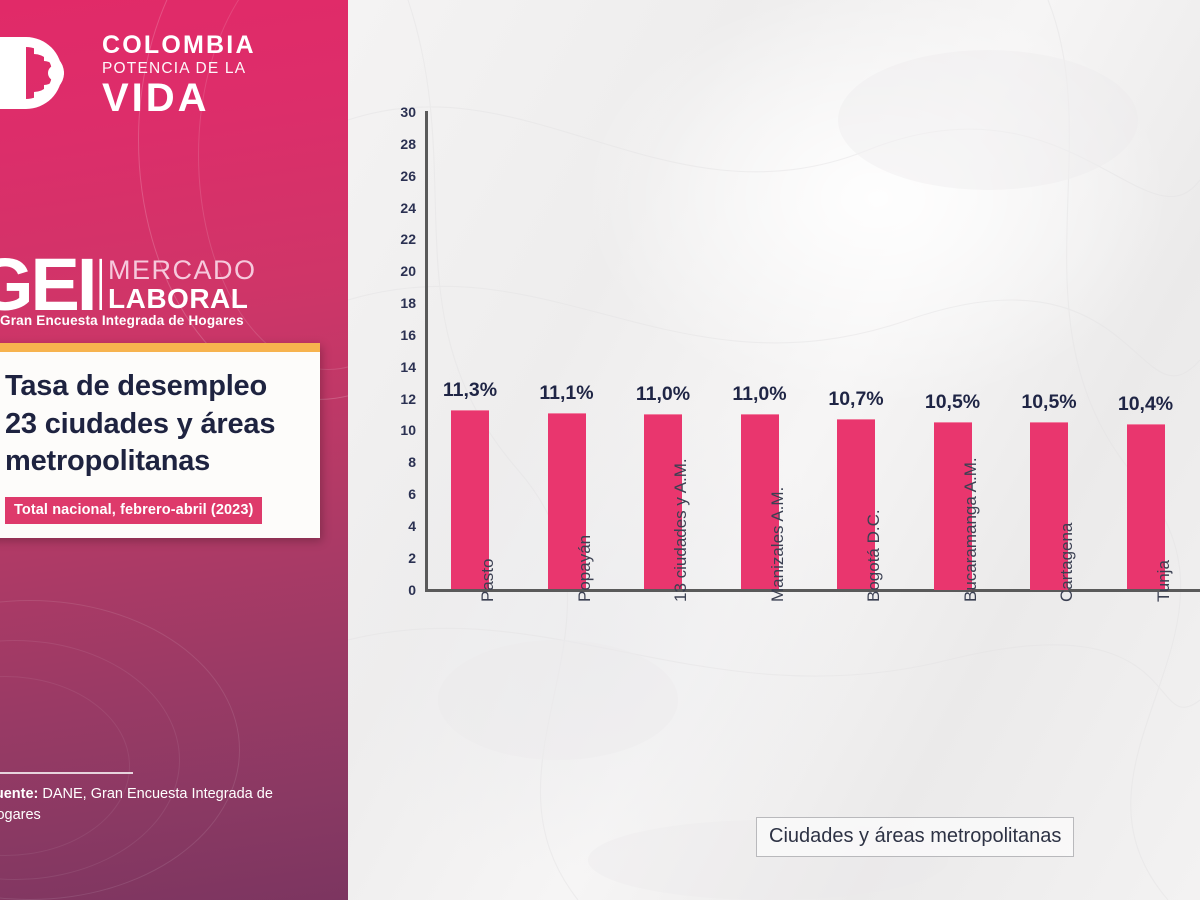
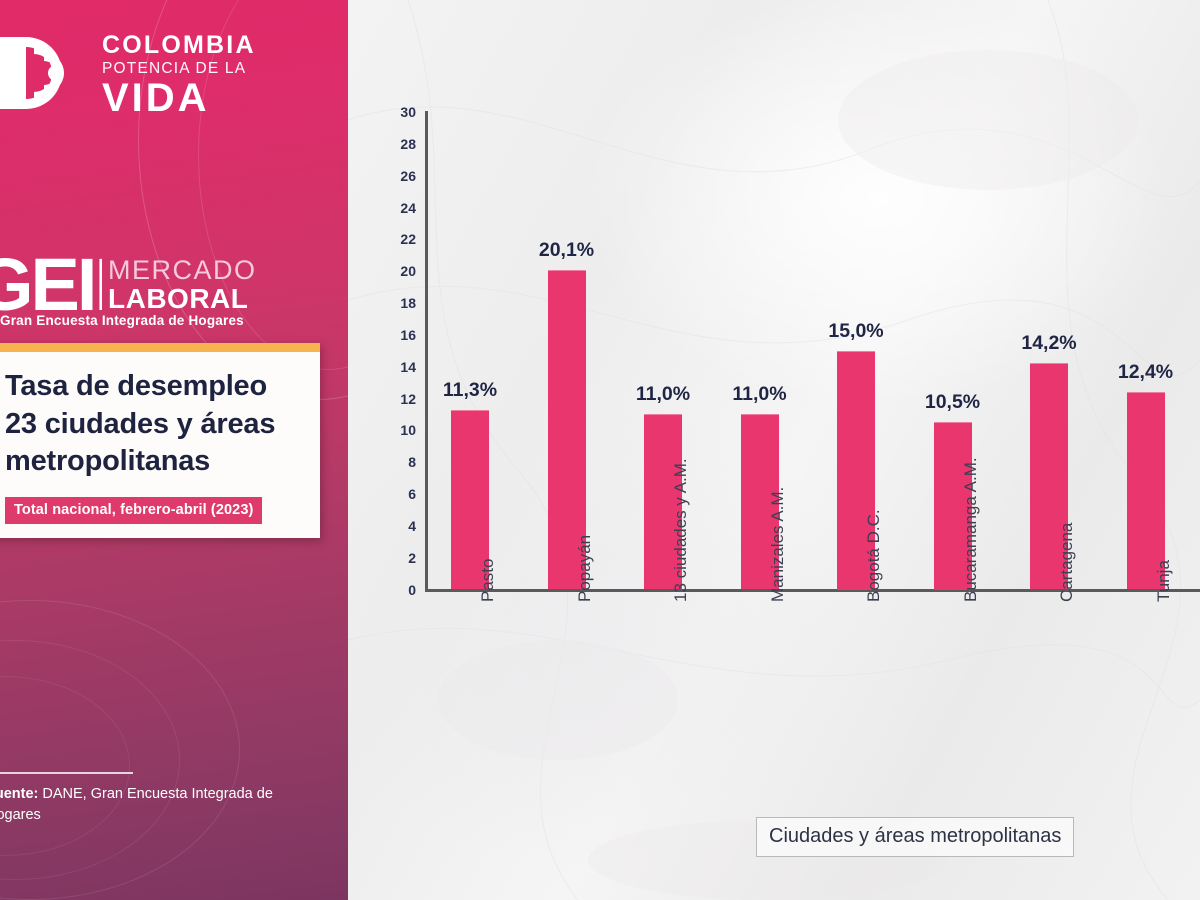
Popayán: 11,1% -> 20,1%
Bogotá D.C.: 10,7% -> 15,0%
Cartagena: 10,5% -> 14,2%
Tunja: 10,4% -> 12,4%
